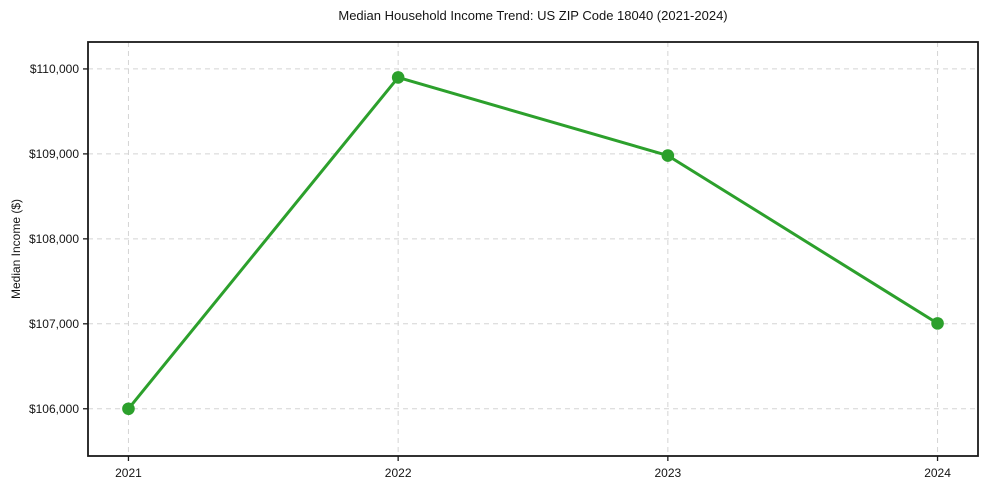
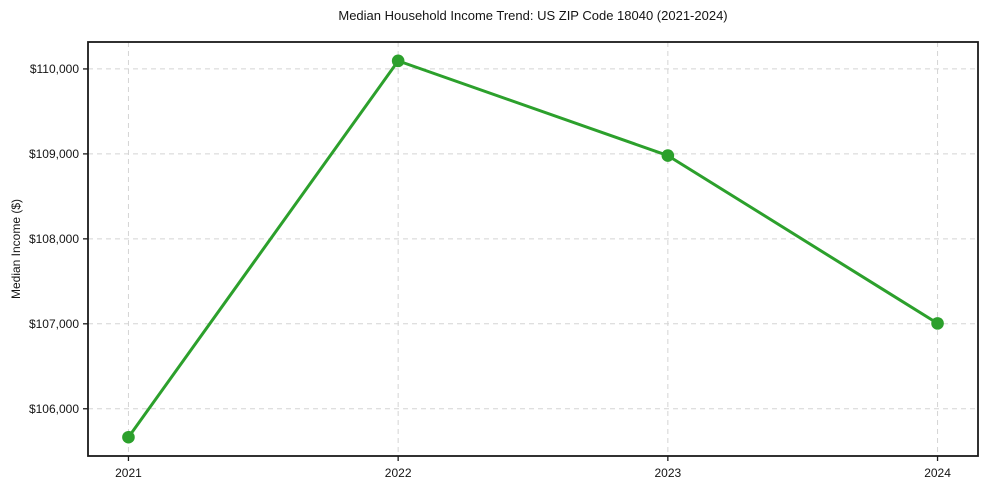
2021: $106000 -> $105700
2022: $109900 -> $110100
